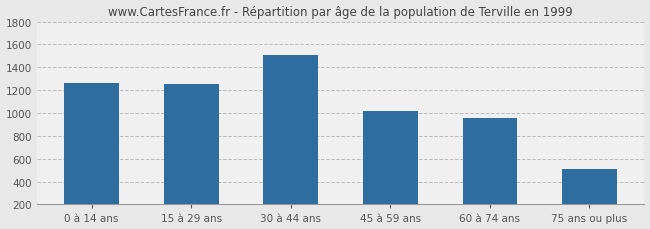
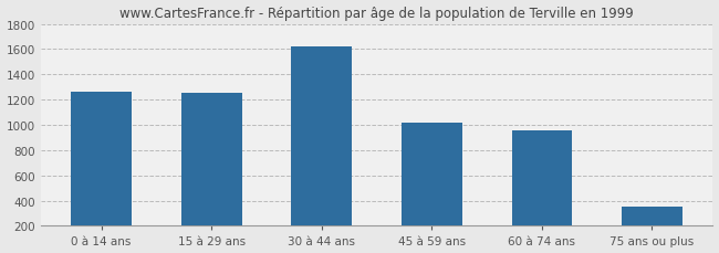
30 à 44 ans: 1510 -> 1620
75 ans ou plus: 510 -> 360
